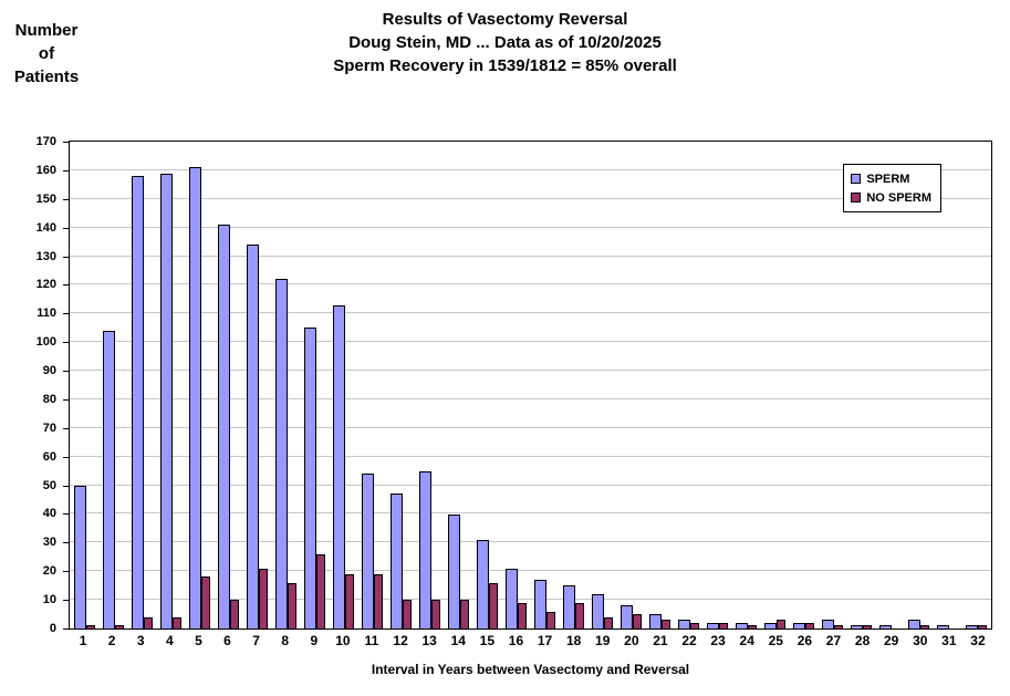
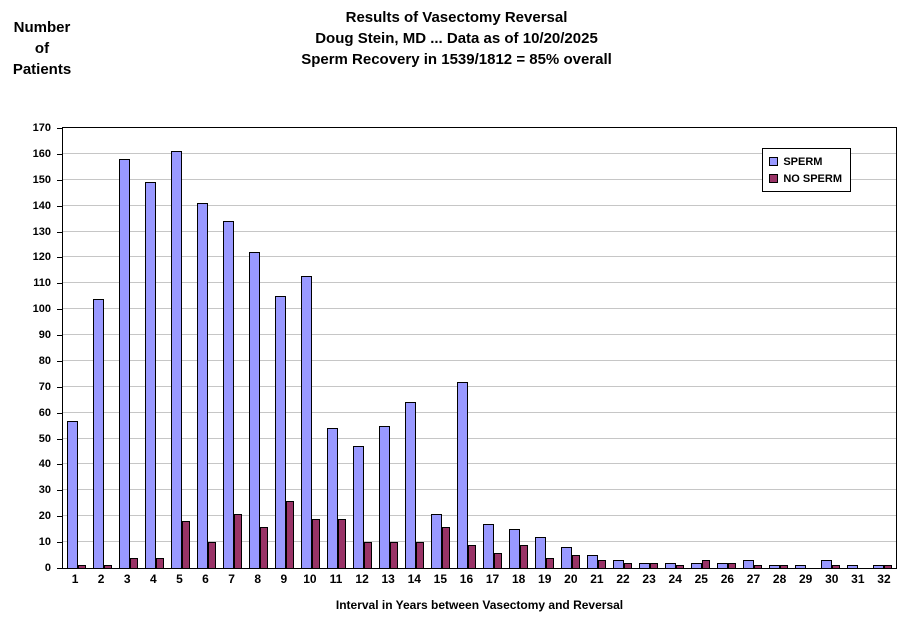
SPERM/1: 50 -> 57
SPERM/4: 159 -> 149
SPERM/14: 40 -> 64
SPERM/15: 31 -> 21
SPERM/16: 21 -> 72
